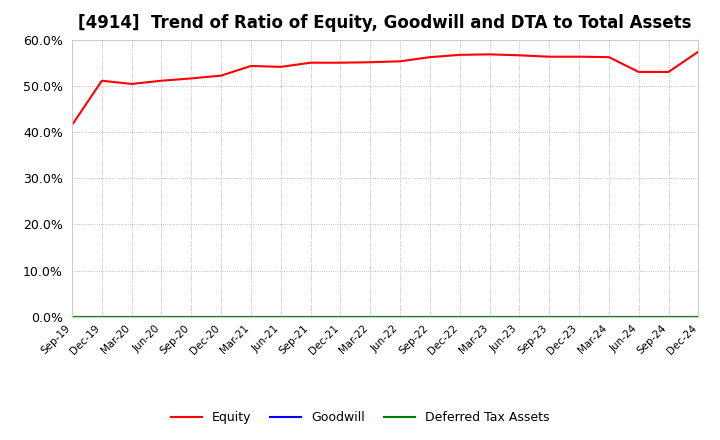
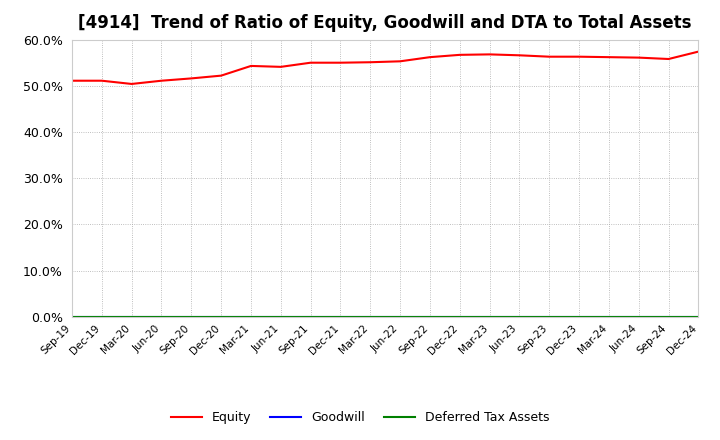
Equity/Sep-19: 41.5% -> 51.1%
Equity/Jun-24: 53.0% -> 56.1%
Equity/Sep-24: 53.0% -> 55.8%
